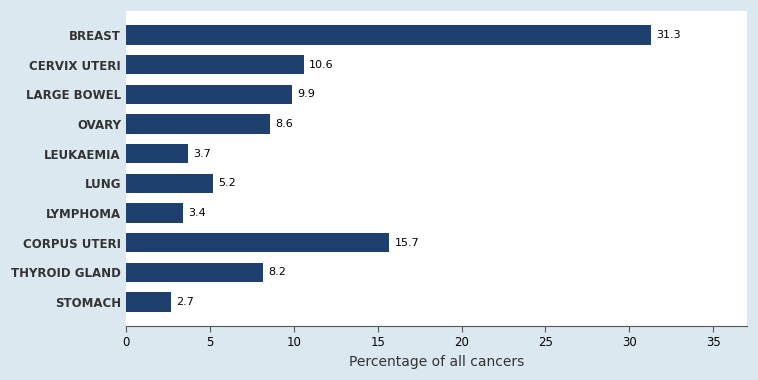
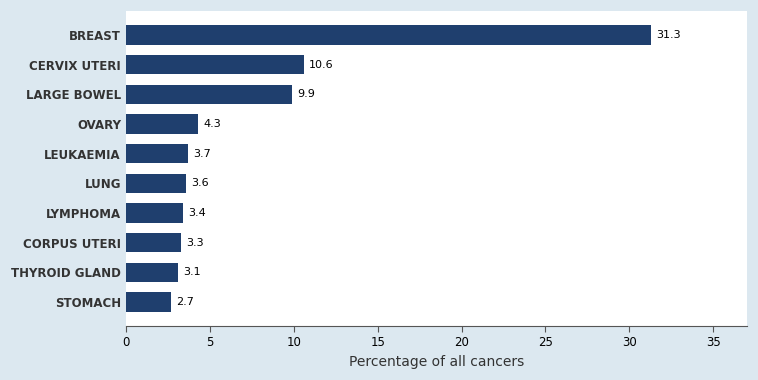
OVARY: 8.6 -> 4.3
LUNG: 5.2 -> 3.6
CORPUS UTERI: 15.7 -> 3.3
THYROID GLAND: 8.2 -> 3.1
